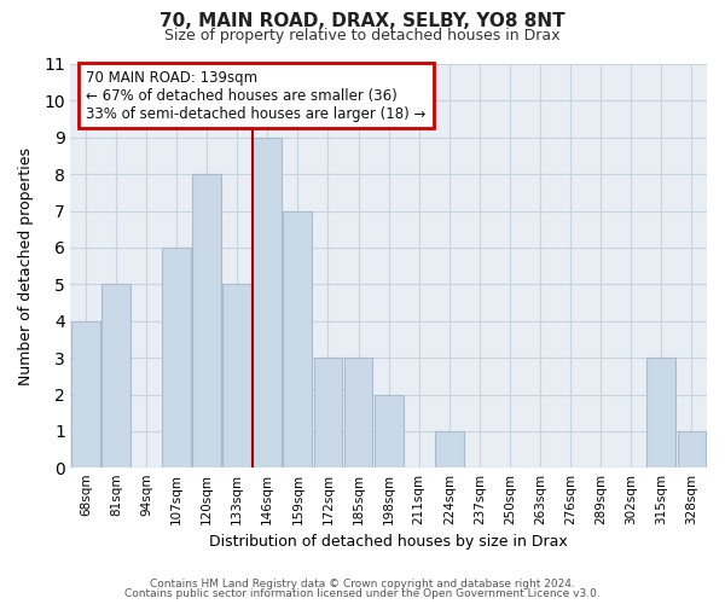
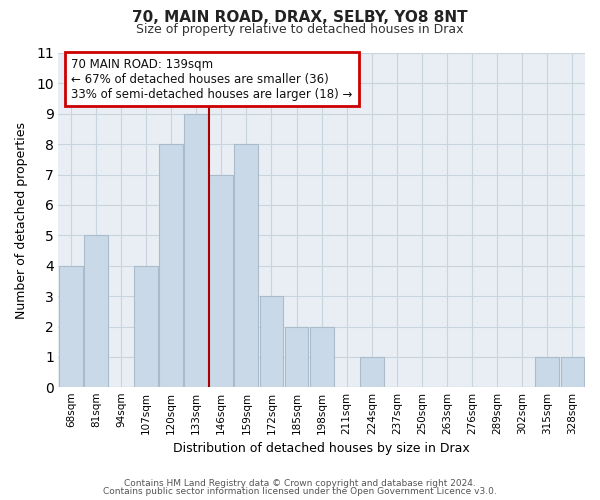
107sqm: 6 -> 4
133sqm: 5 -> 9
146sqm: 9 -> 7
159sqm: 7 -> 8
185sqm: 3 -> 2
315sqm: 3 -> 1
